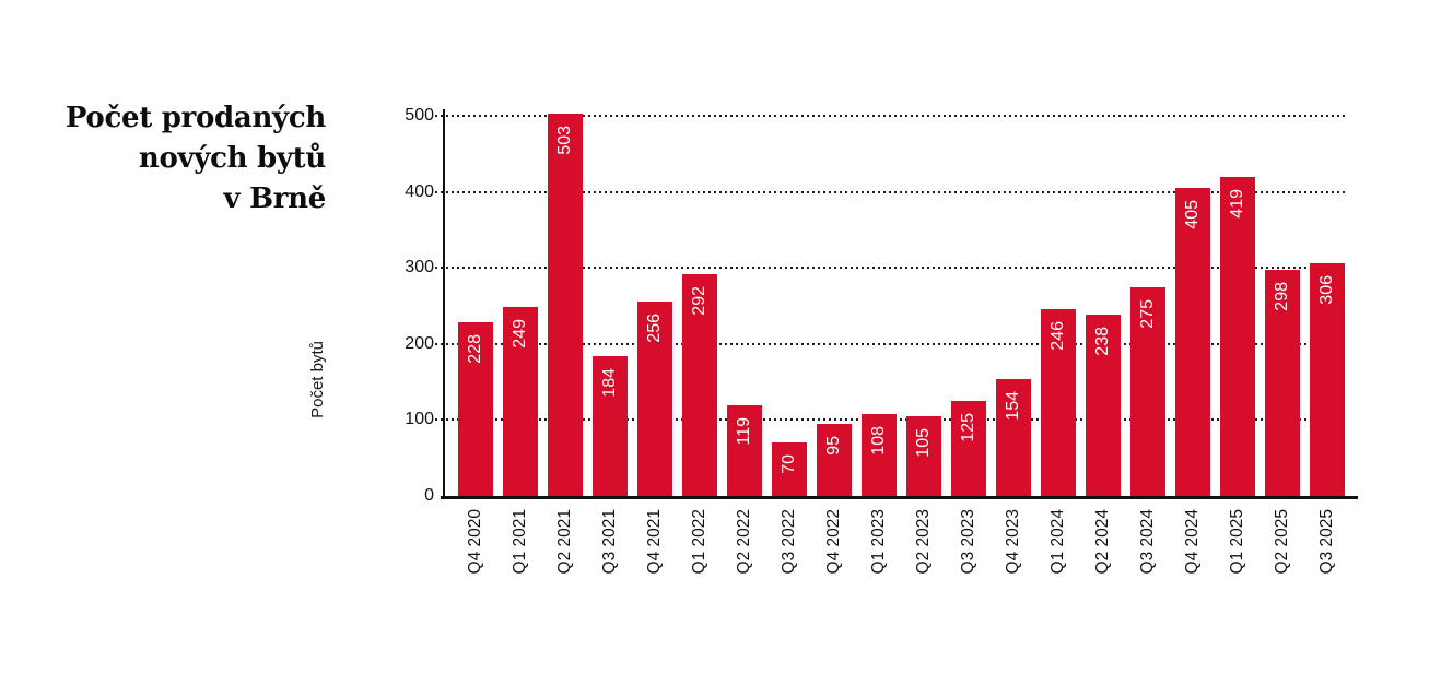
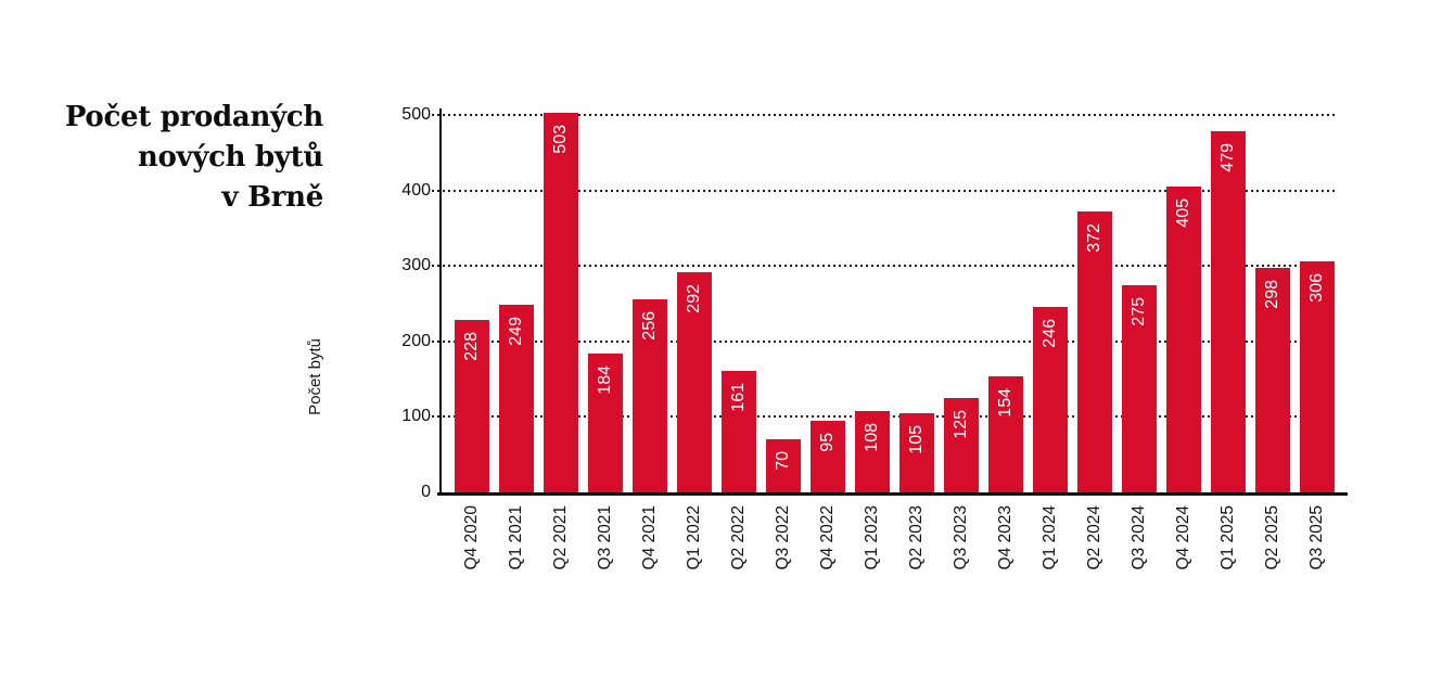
Q2 2022: 119 -> 161
Q2 2024: 238 -> 372
Q1 2025: 419 -> 479
